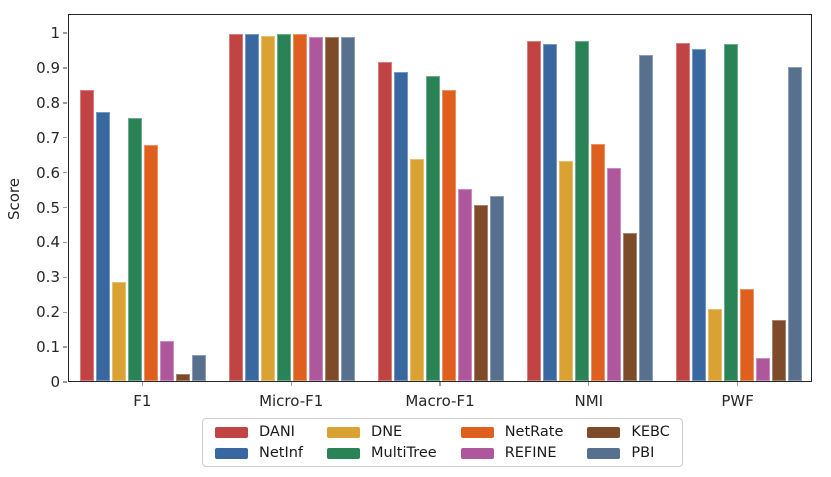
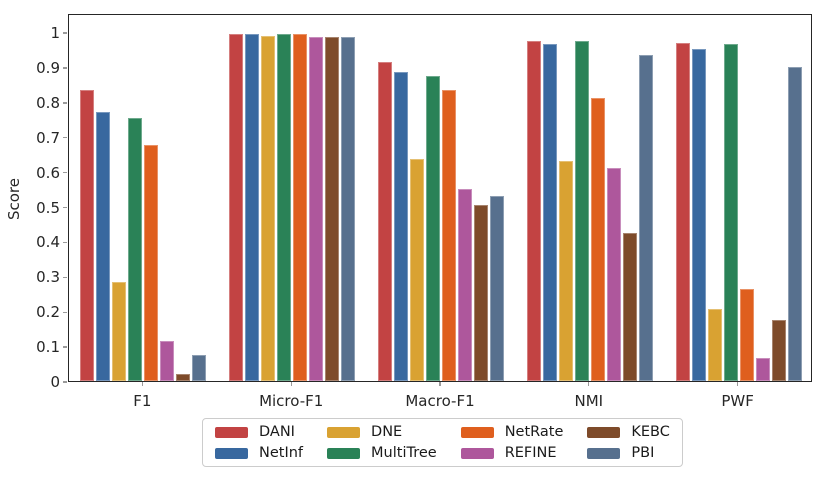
NetRate/NMI: 0.68 -> 0.81
